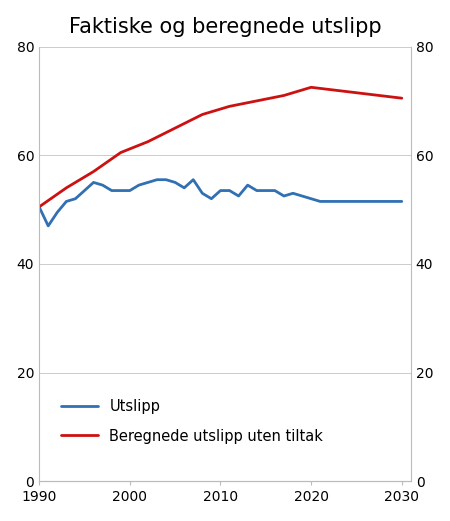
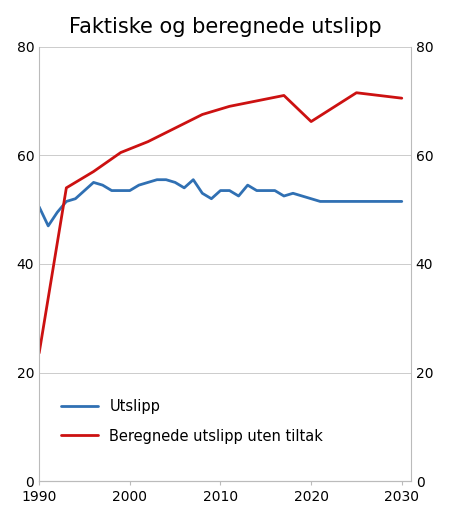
Beregnede utslipp uten tiltak/1990: 50.5 -> 23.6
Beregnede utslipp uten tiltak/2020: 72.5 -> 66.2
